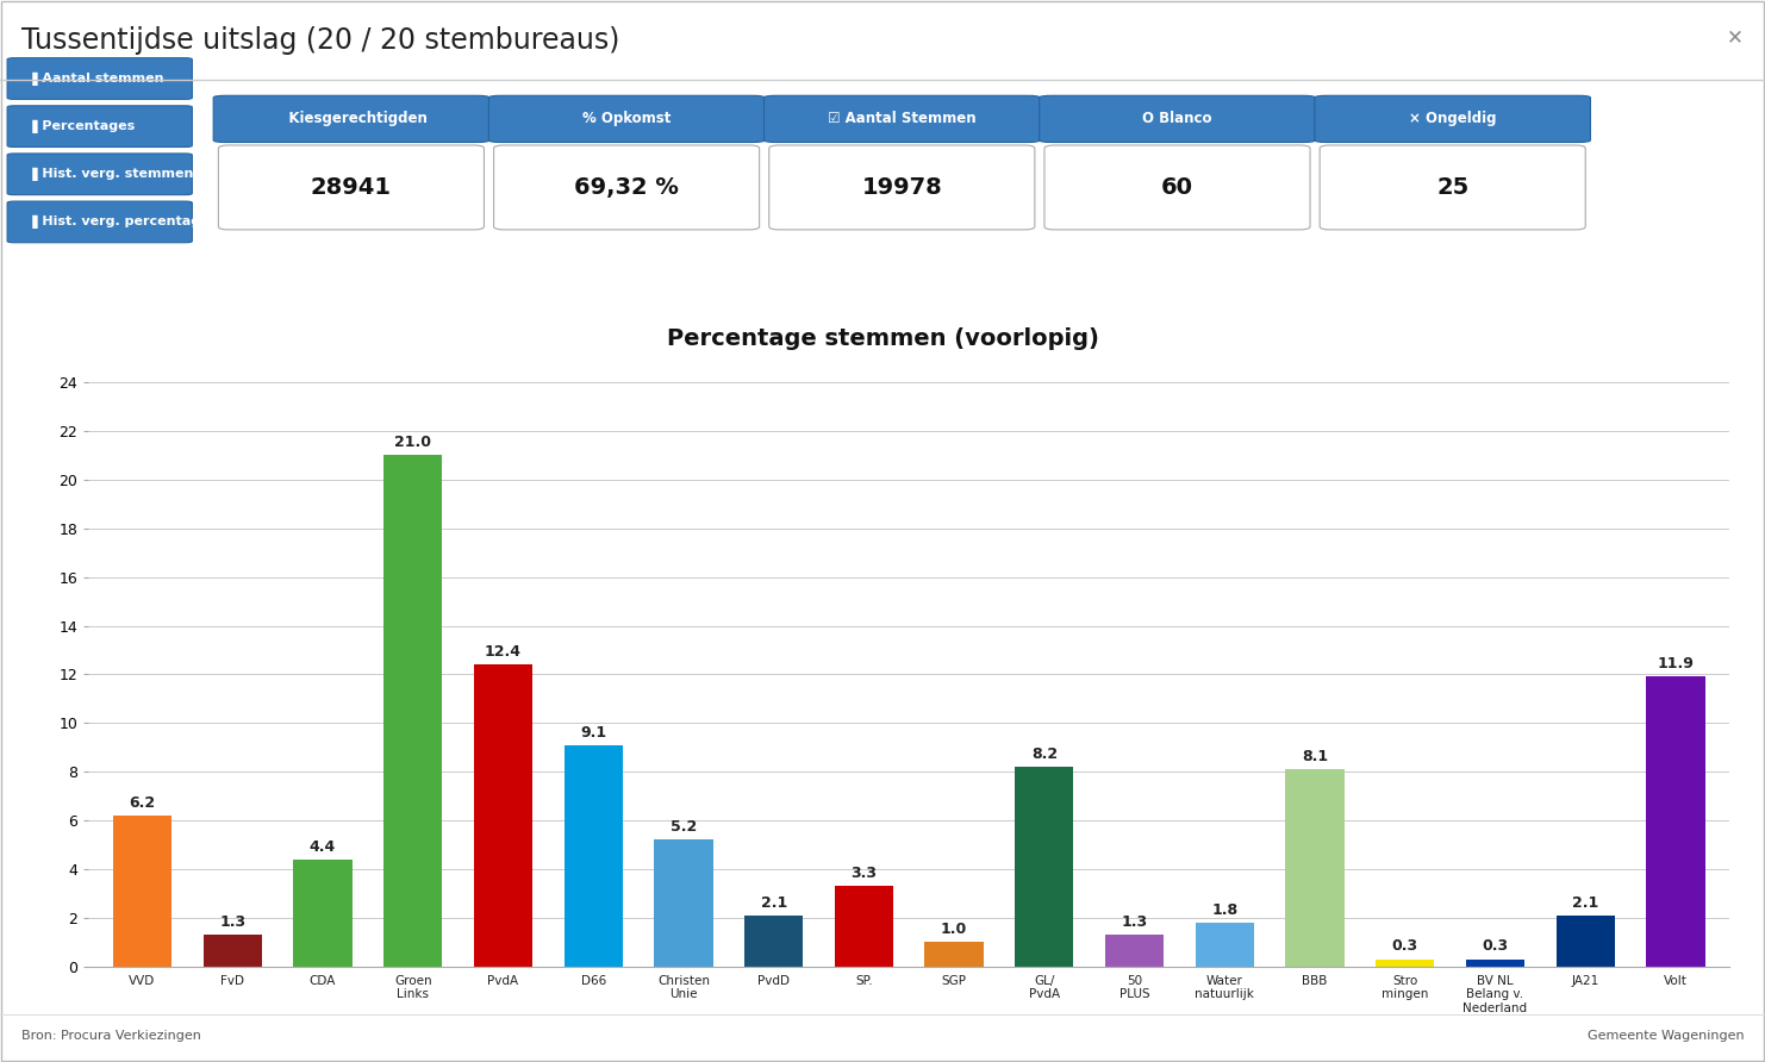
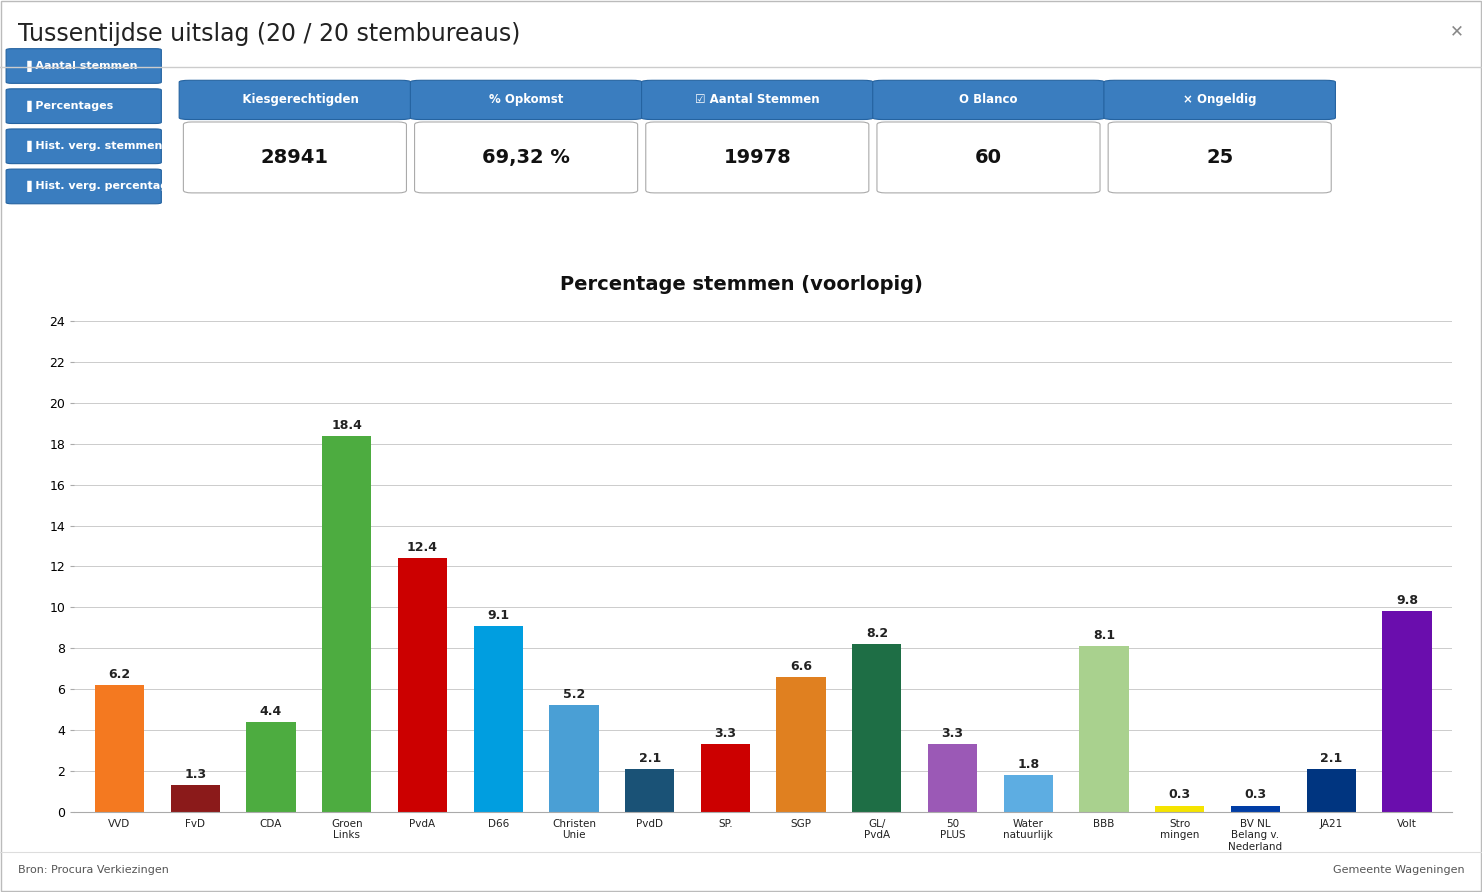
Groen Links: 21.0 -> 18.4
SGP: 1.0 -> 6.6
50 PLUS: 1.3 -> 3.3
Volt: 11.9 -> 9.8
